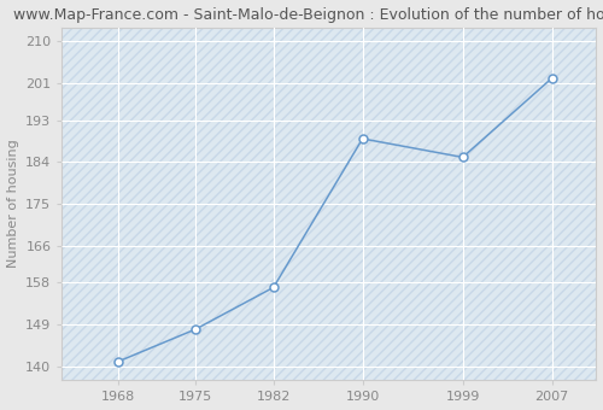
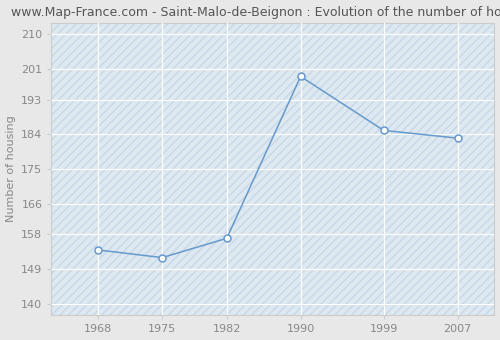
1968: 141 -> 154
1975: 148 -> 152
1990: 189 -> 199
2007: 202 -> 183
